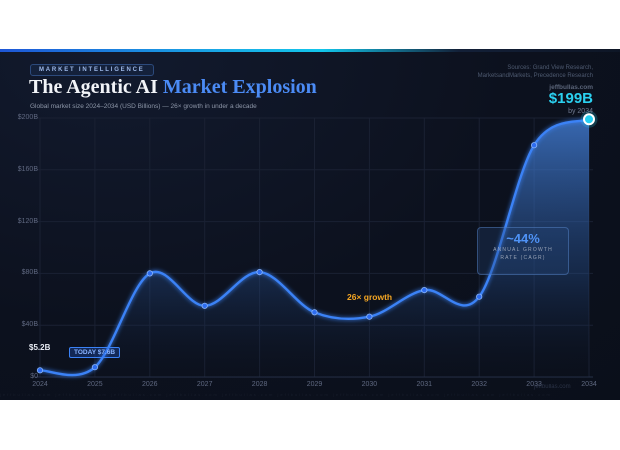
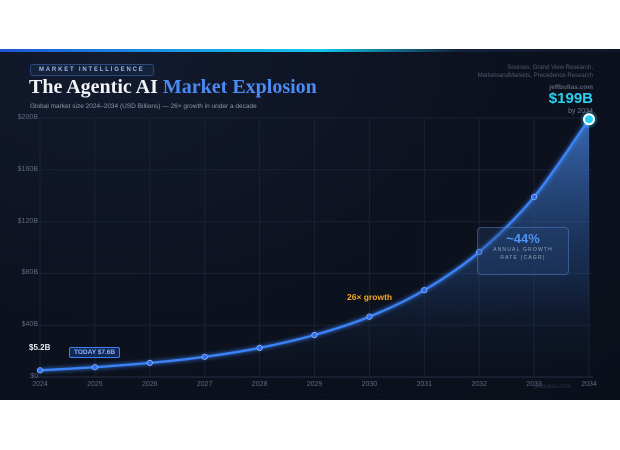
2026: $80B -> $11B
2027: $55B -> $16B
2028: $81B -> $22B
2029: $50B -> $32B
2032: $62B -> $97B
2033: $179B -> $139B
